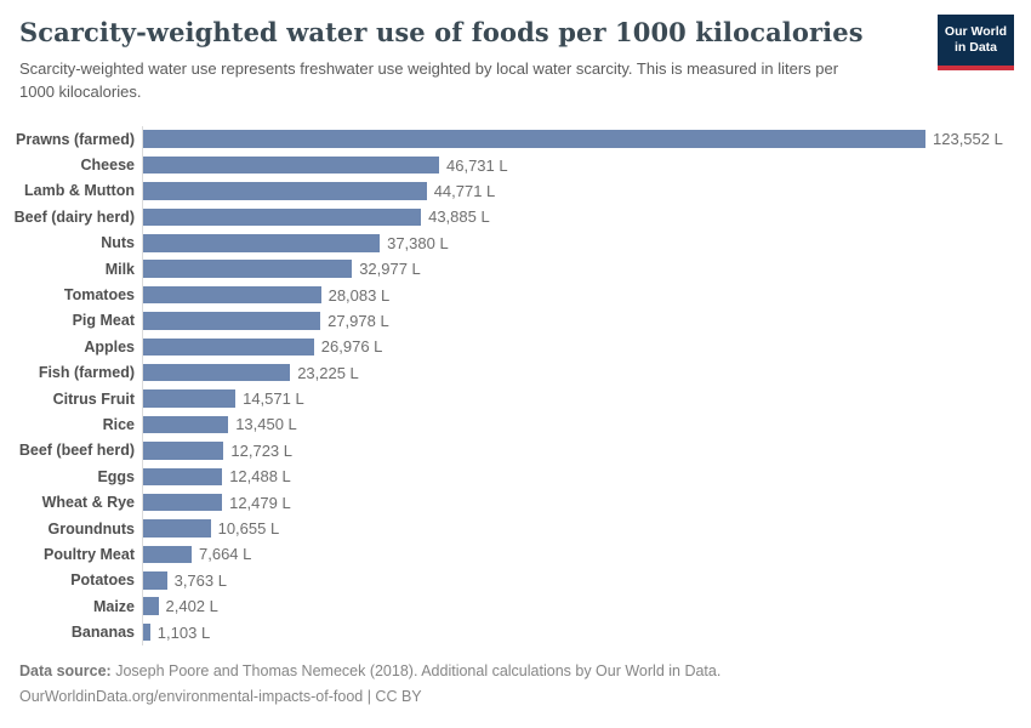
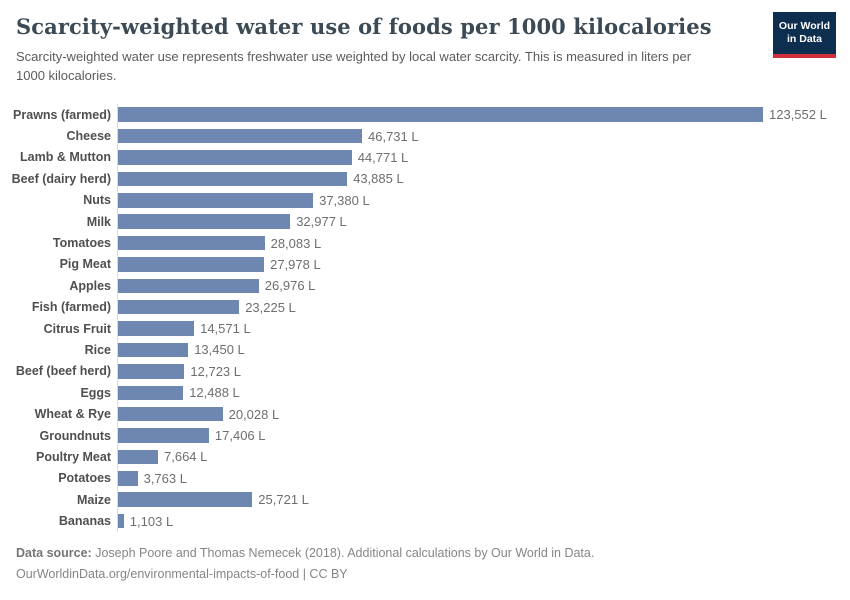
Wheat & Rye: 12,479 -> 20,028
Groundnuts: 10,655 -> 17,406
Maize: 2,402 -> 25,721
